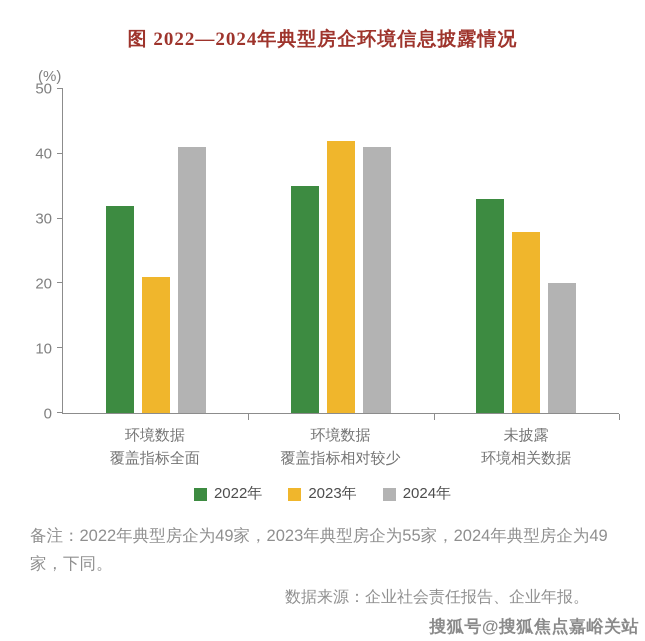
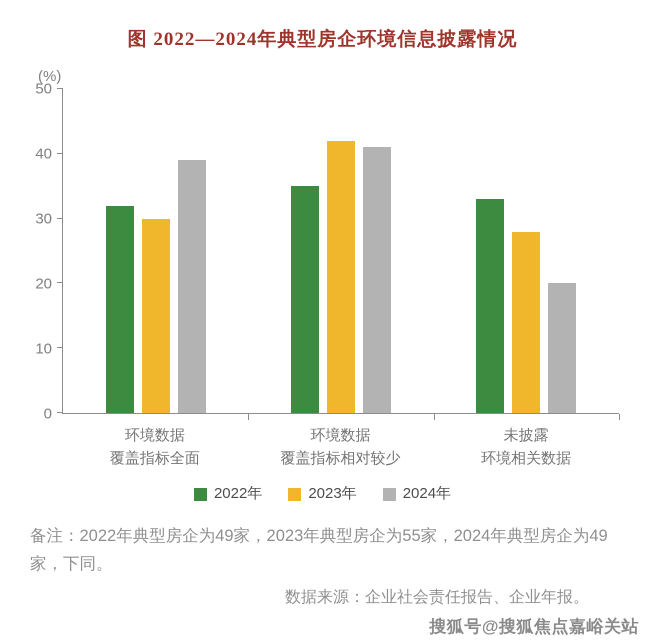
2023年/环境数据 覆盖指标全面: 21 -> 30
2024年/环境数据 覆盖指标全面: 41 -> 39
